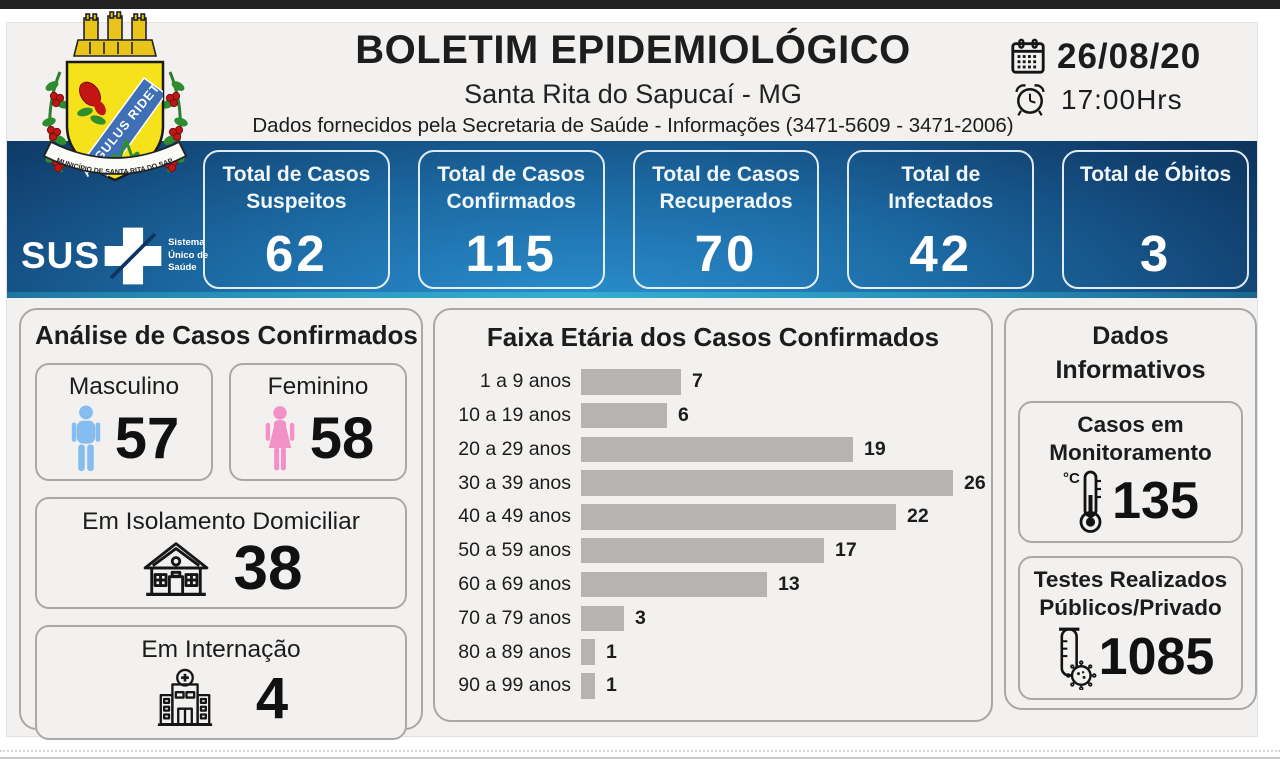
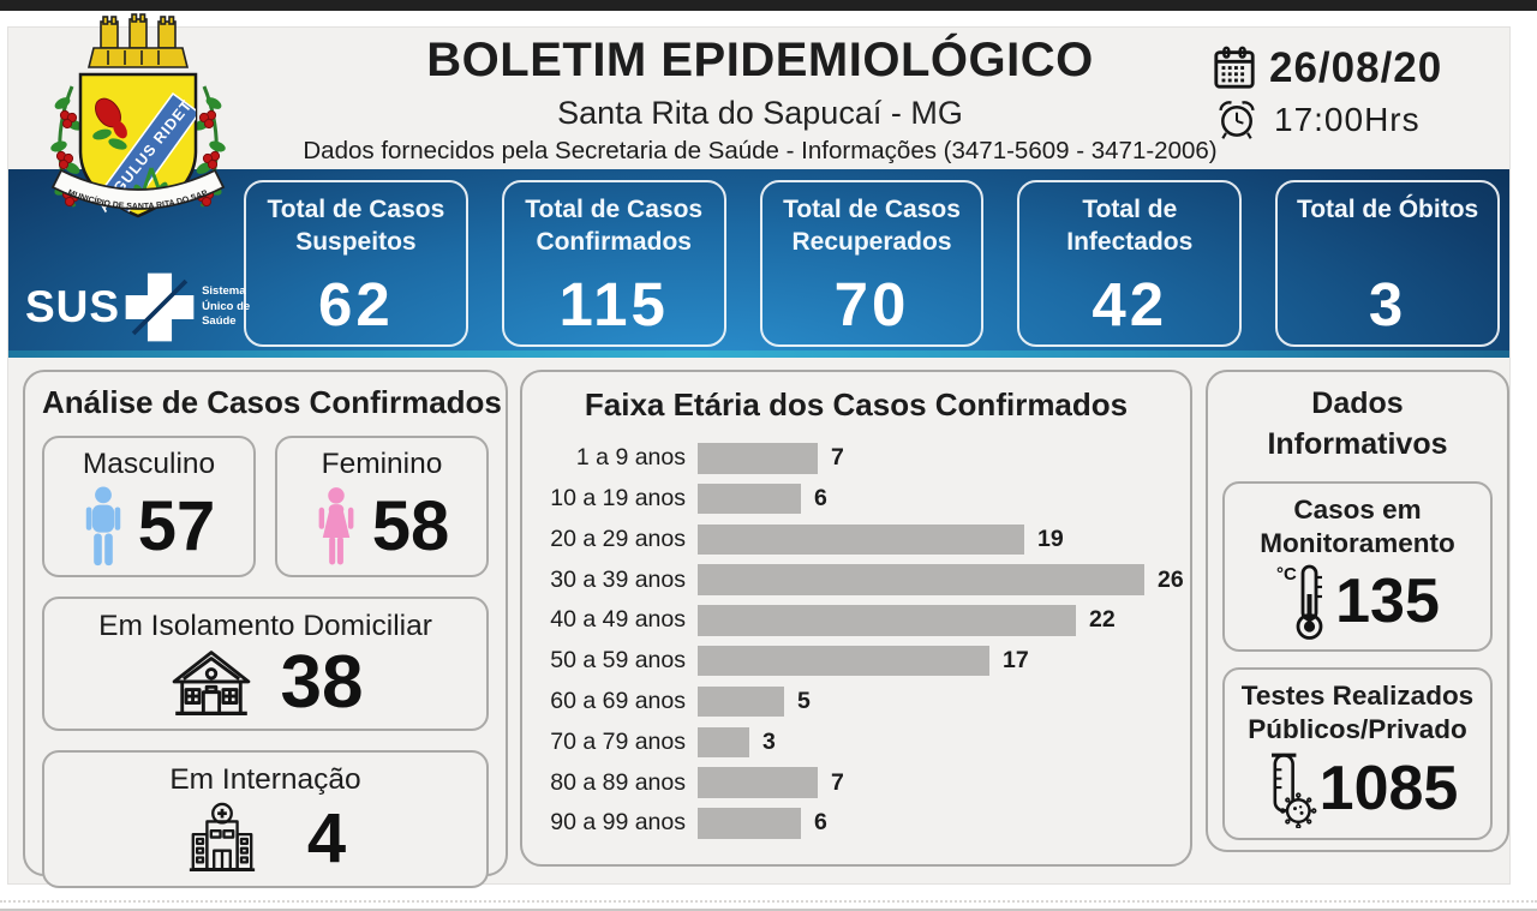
60 a 69 anos: 13 -> 5
80 a 89 anos: 1 -> 7
90 a 99 anos: 1 -> 6
